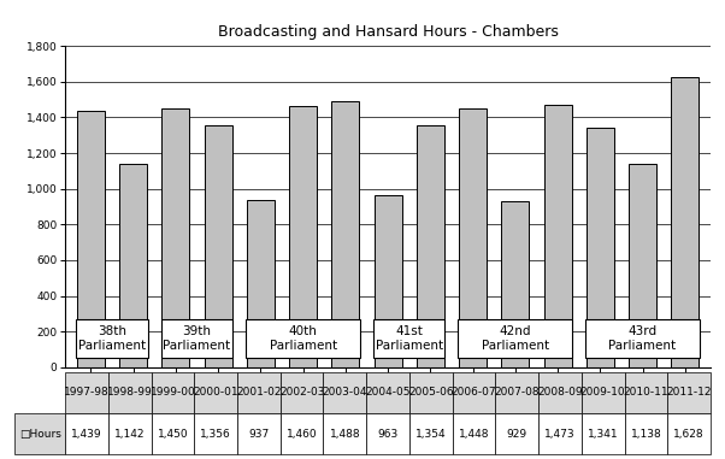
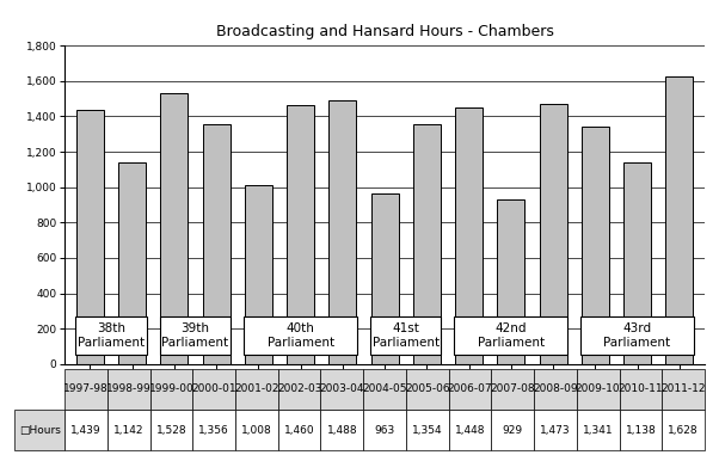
1999-00: 1,450 -> 1,528
2001-02: 937 -> 1,008
